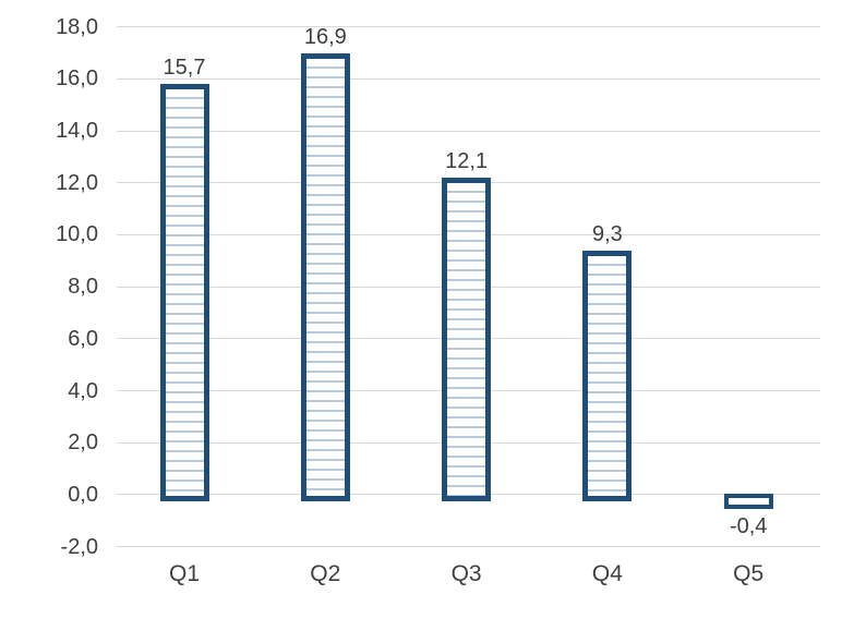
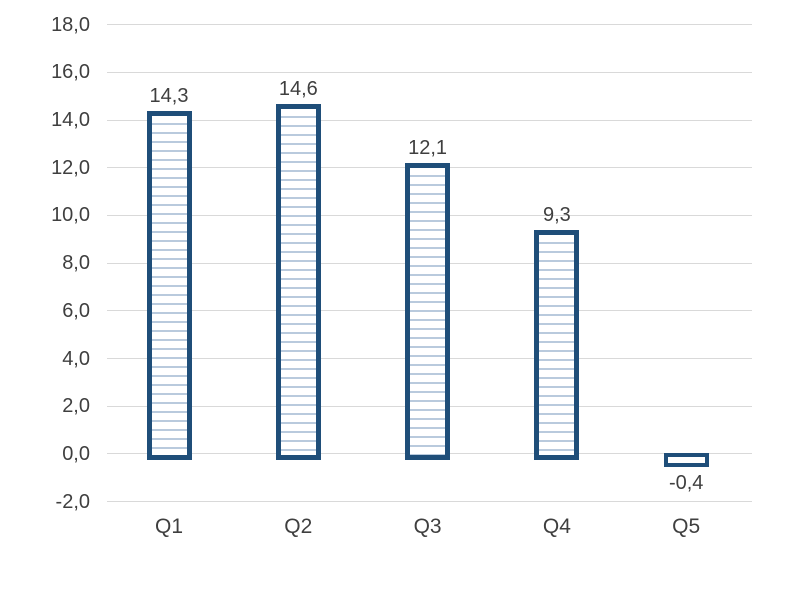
Q1: 15,7 -> 14,3
Q2: 16,9 -> 14,6
